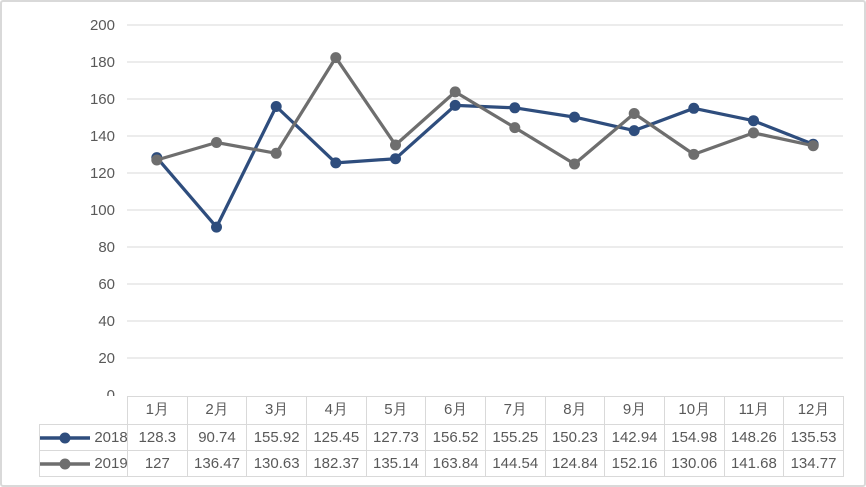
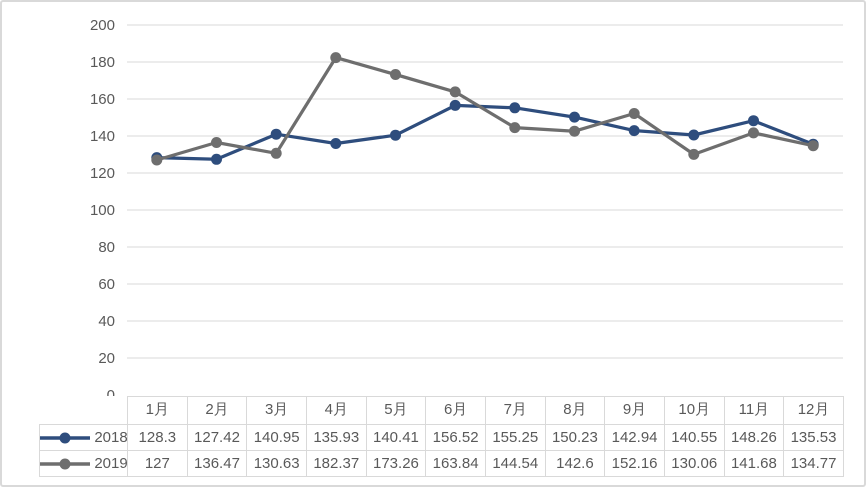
2018/2月: 90.74 -> 127.42
2018/3月: 155.92 -> 140.95
2018/4月: 125.45 -> 135.93
2018/5月: 127.73 -> 140.41
2019/5月: 135.14 -> 173.26
2019/8月: 124.84 -> 142.6
2018/10月: 154.98 -> 140.55
